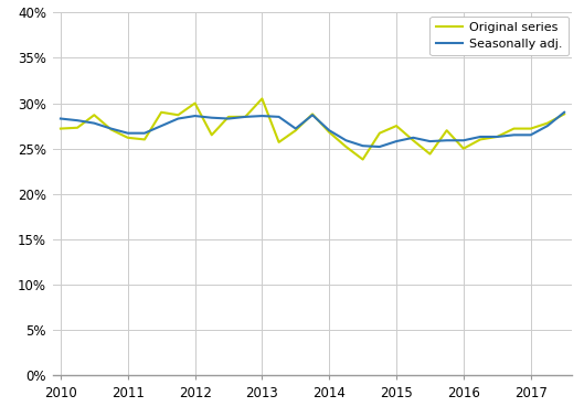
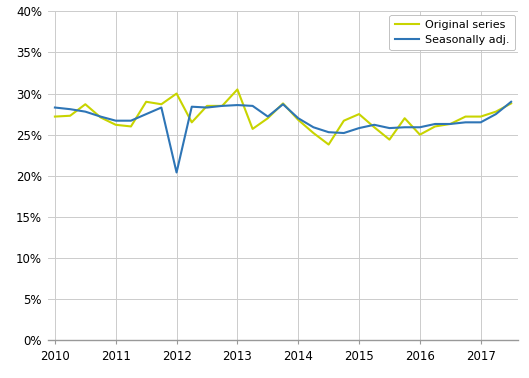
Seasonally adj./2012: 28.6% -> 20.4%
